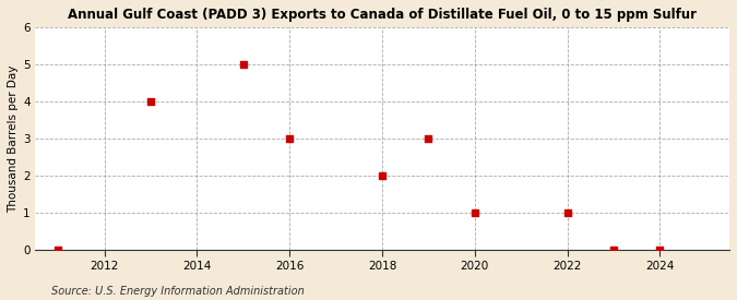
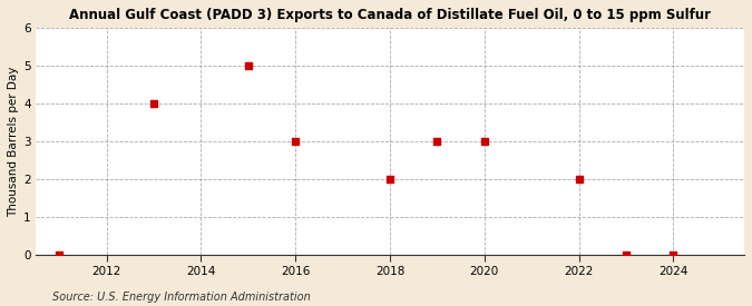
2020: 1 -> 3
2022: 1 -> 2
